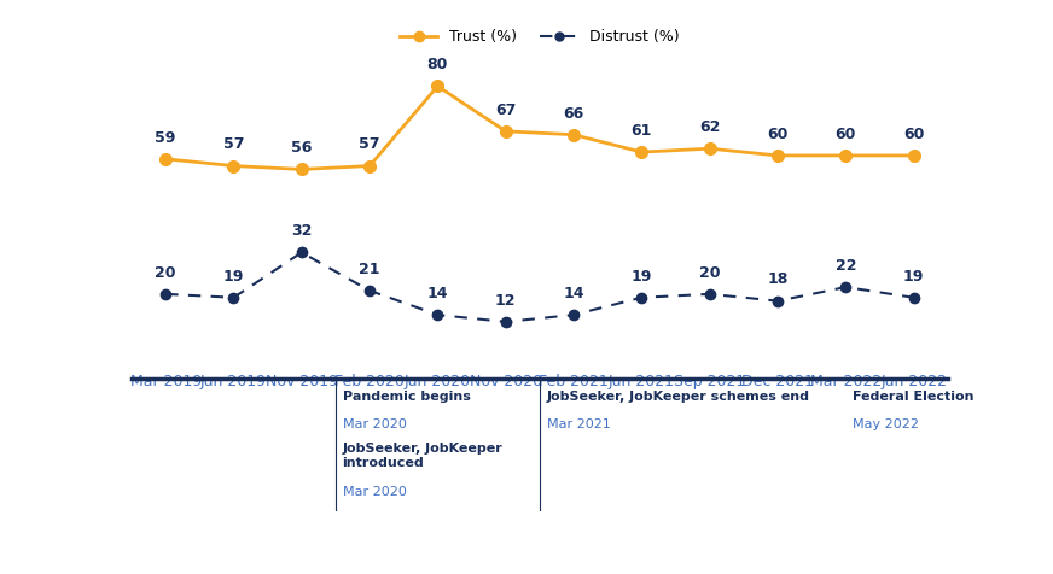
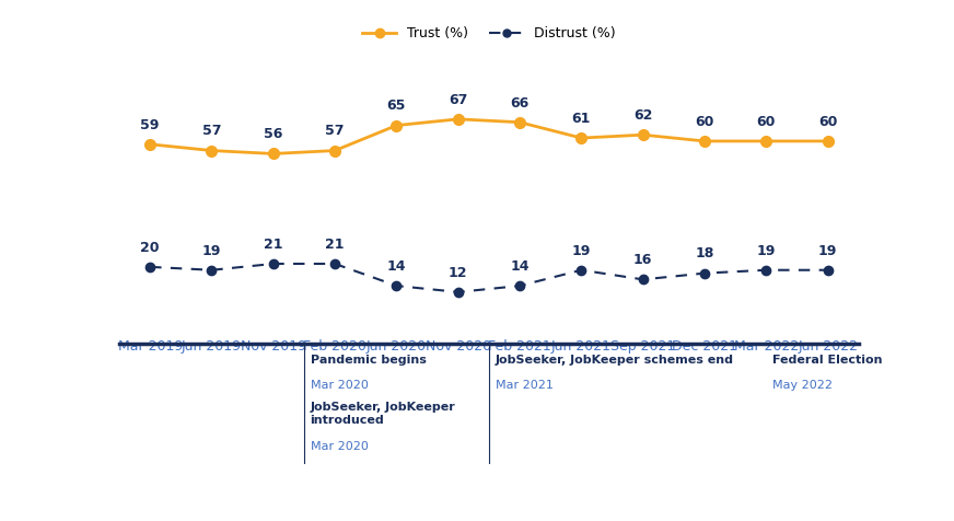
Distrust (%)/Nov 2019: 32 -> 21
Trust (%)/Jun 2020: 80 -> 65
Distrust (%)/Sep 2021: 20 -> 16
Distrust (%)/Mar 2022: 22 -> 19
